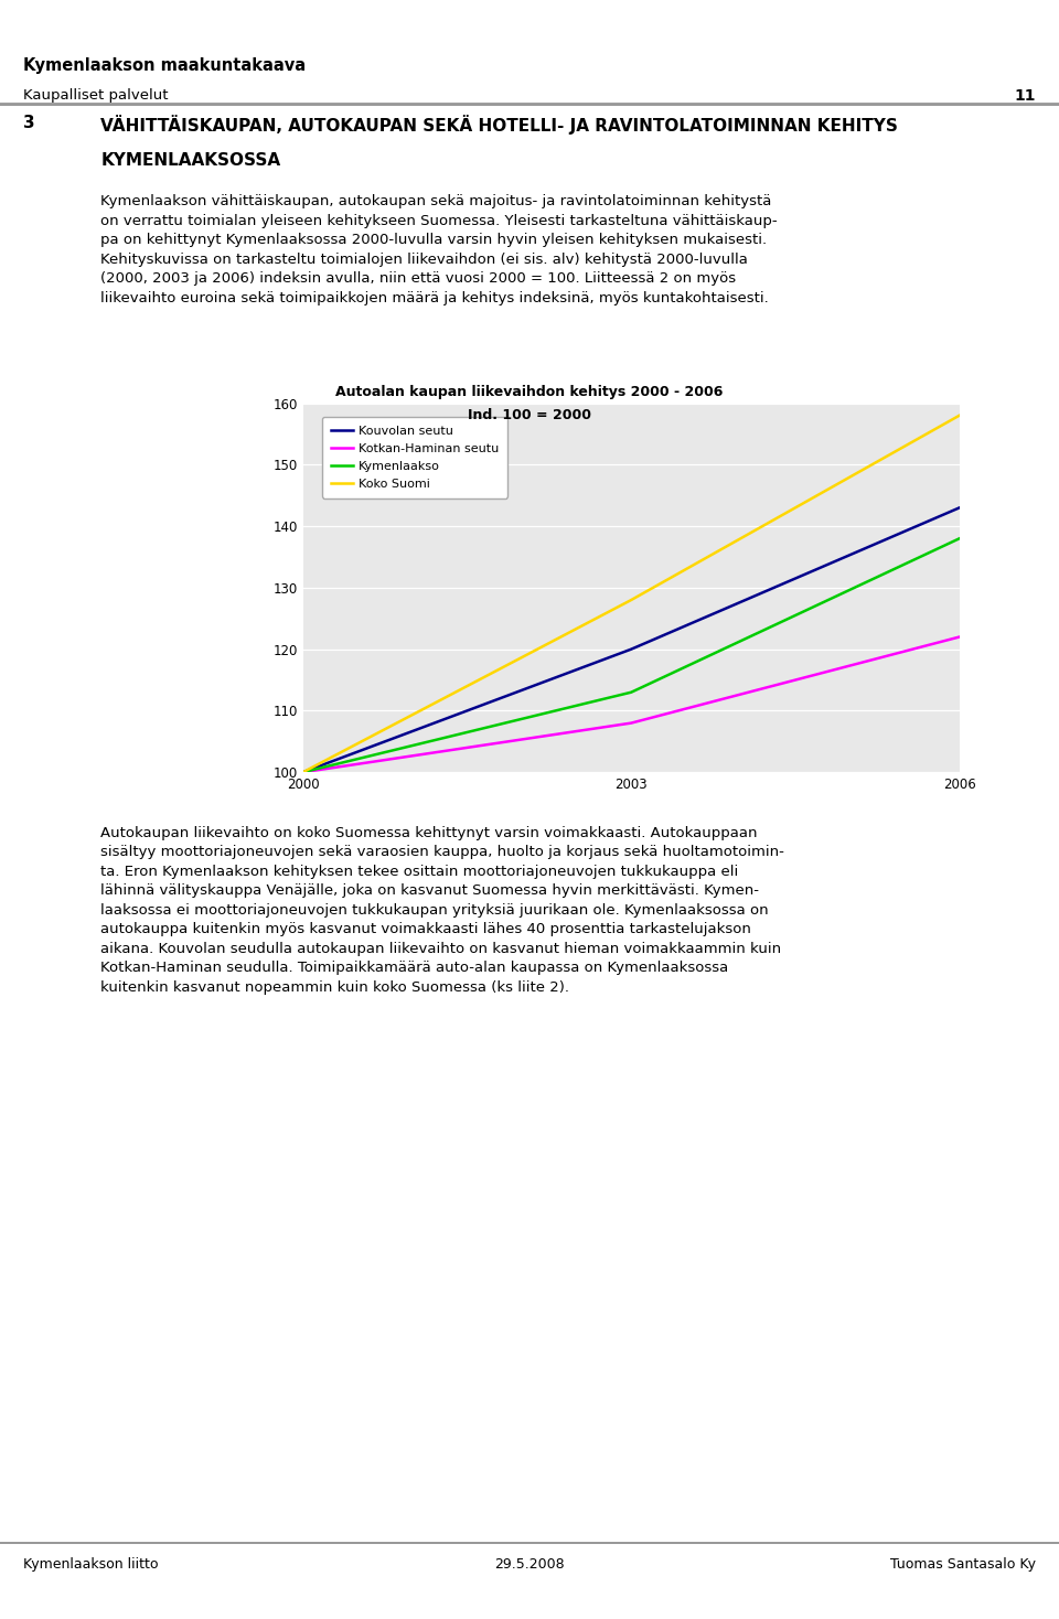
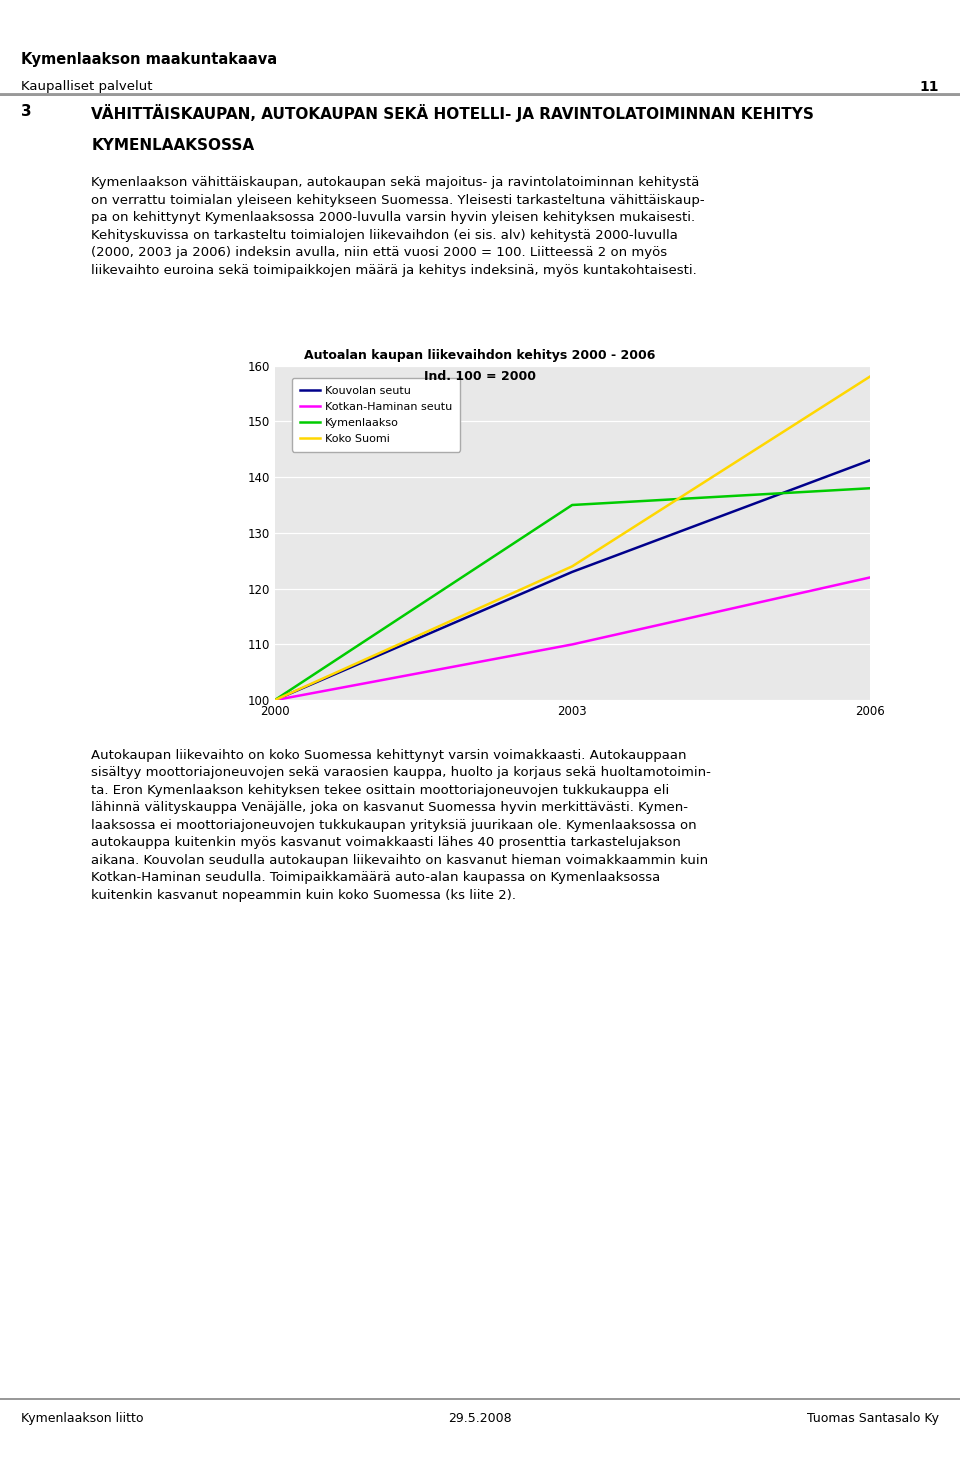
Kouvolan seutu/2003: 120 -> 123
Kotkan-Haminan seutu/2003: 108 -> 110
Kymenlaakso/2003: 113 -> 135
Koko Suomi/2003: 128 -> 124
